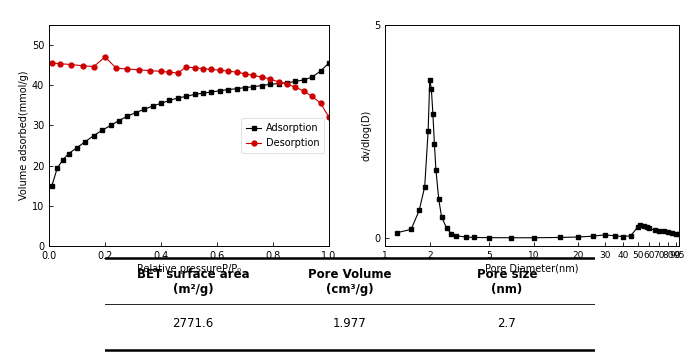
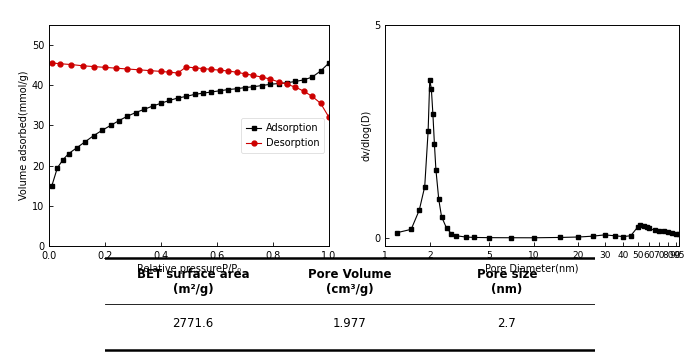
Desorption/0.2: 47.0 -> 44.4
